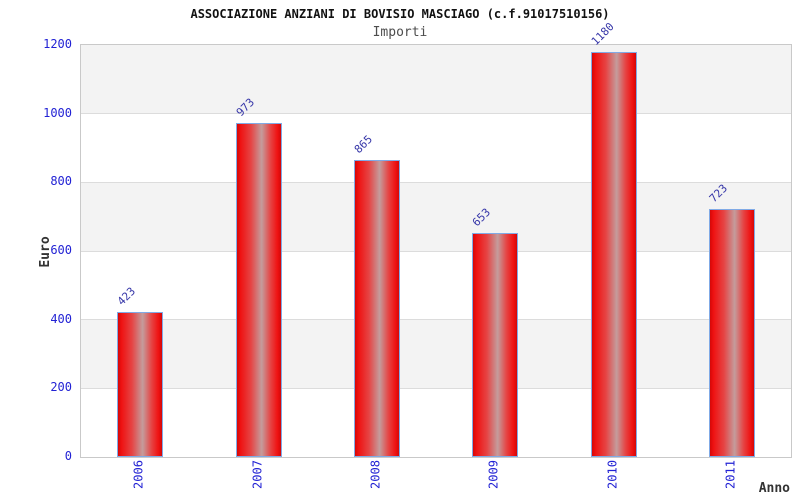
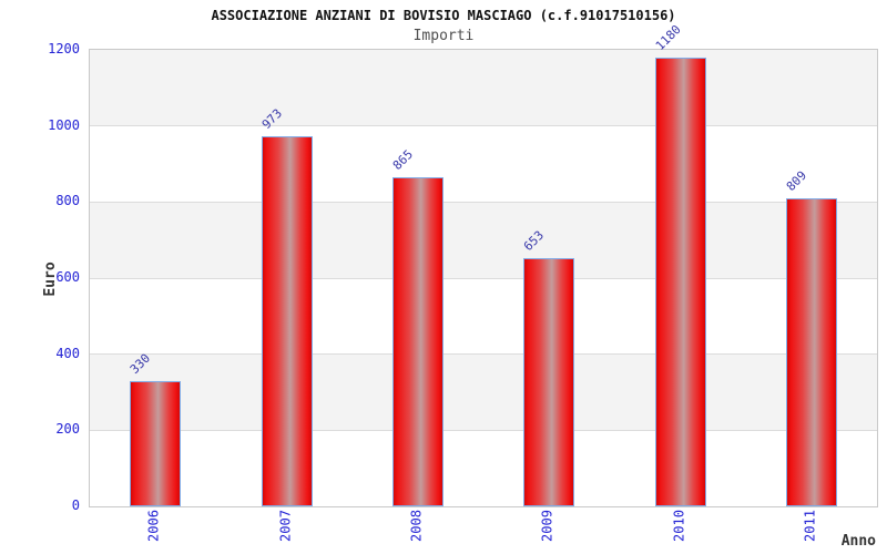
2006: 423 -> 330
2011: 723 -> 809
